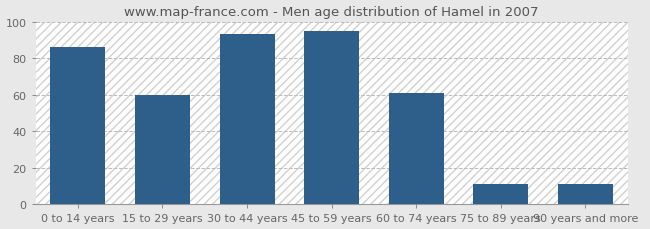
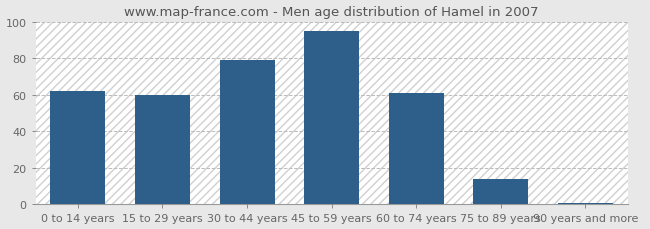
0 to 14 years: 86 -> 62
30 to 44 years: 93 -> 79
75 to 89 years: 11 -> 14
90 years and more: 11 -> 1
